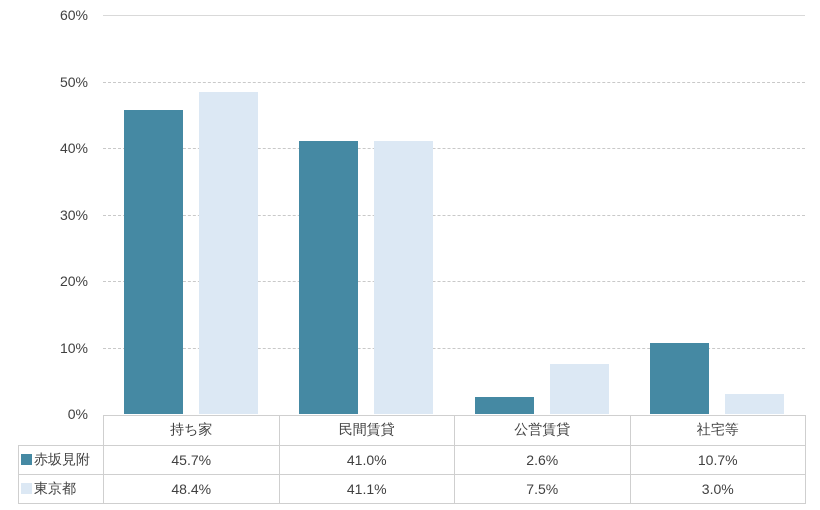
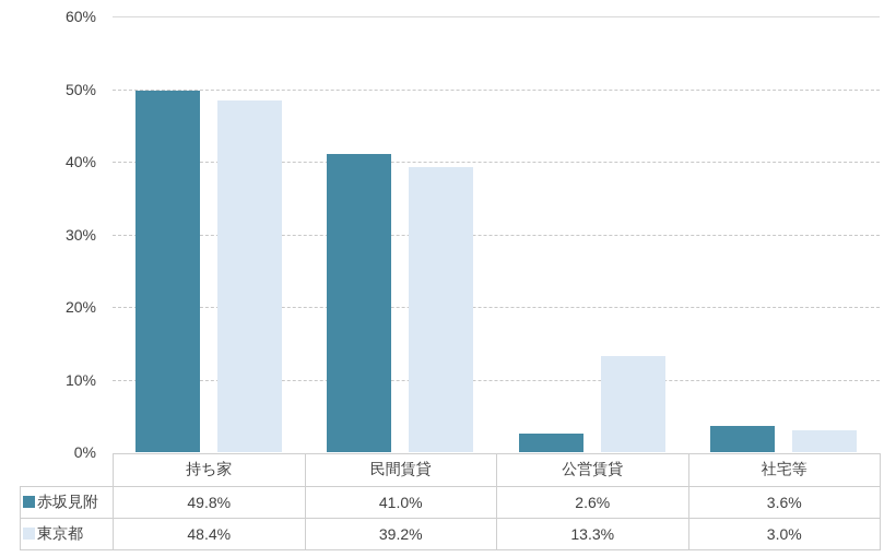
赤坂見附/持ち家: 45.7% -> 49.8%
東京都/民間賃貸: 41.1% -> 39.2%
東京都/公営賃貸: 7.5% -> 13.3%
赤坂見附/社宅等: 10.7% -> 3.6%
